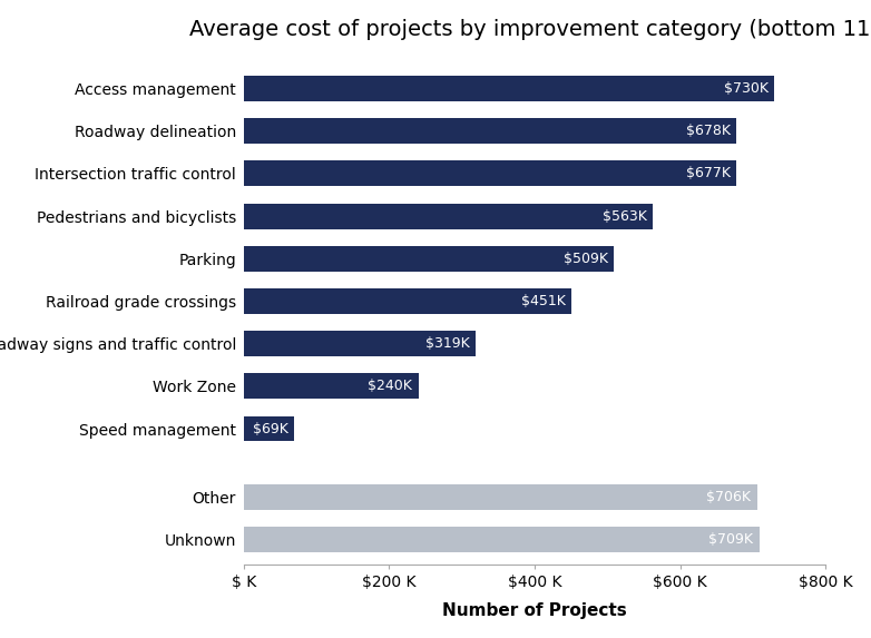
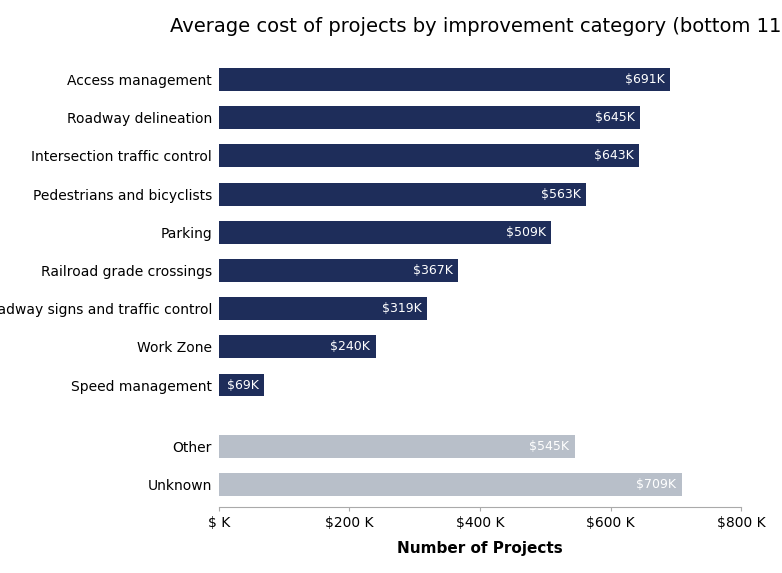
Access management: $730K -> $691K
Roadway delineation: $678K -> $645K
Intersection traffic control: $677K -> $643K
Railroad grade crossings: $451K -> $367K
Other: $706K -> $545K
